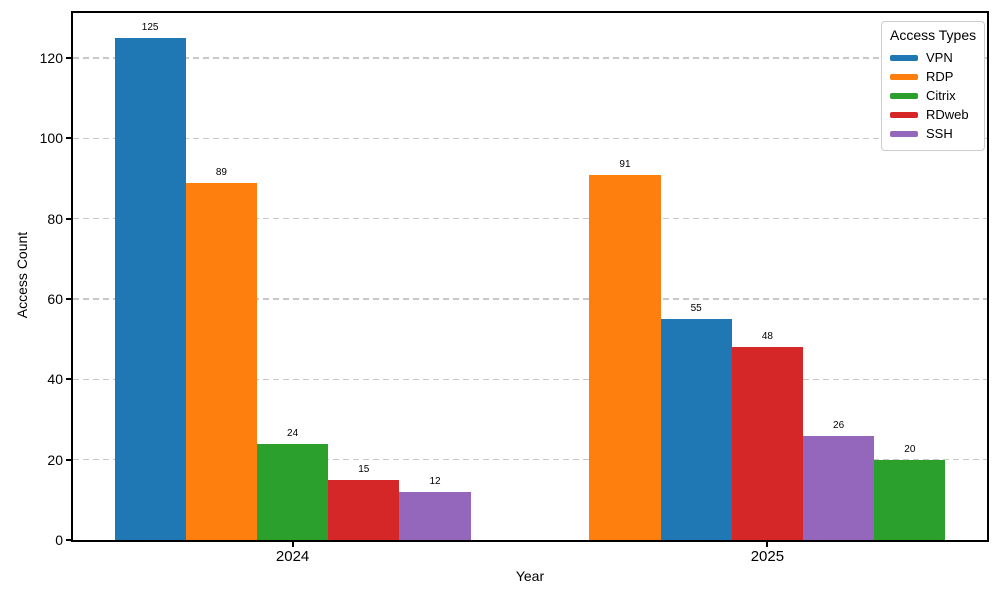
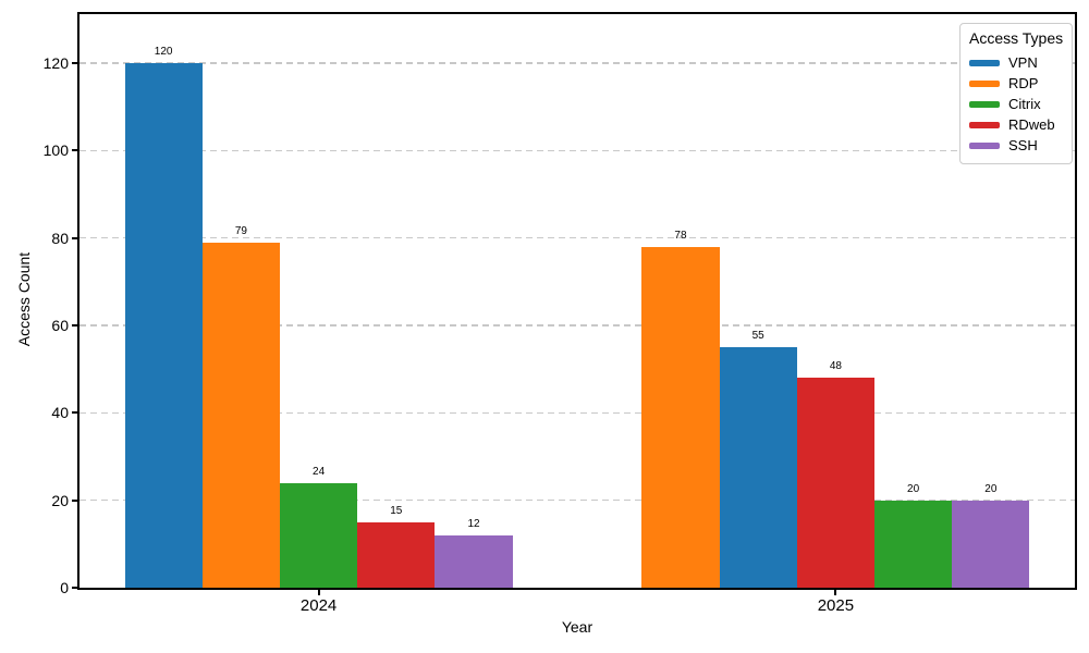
VPN/2024: 125 -> 120
RDP/2024: 89 -> 79
RDP/2025: 91 -> 78
SSH/2025: 26 -> 20
